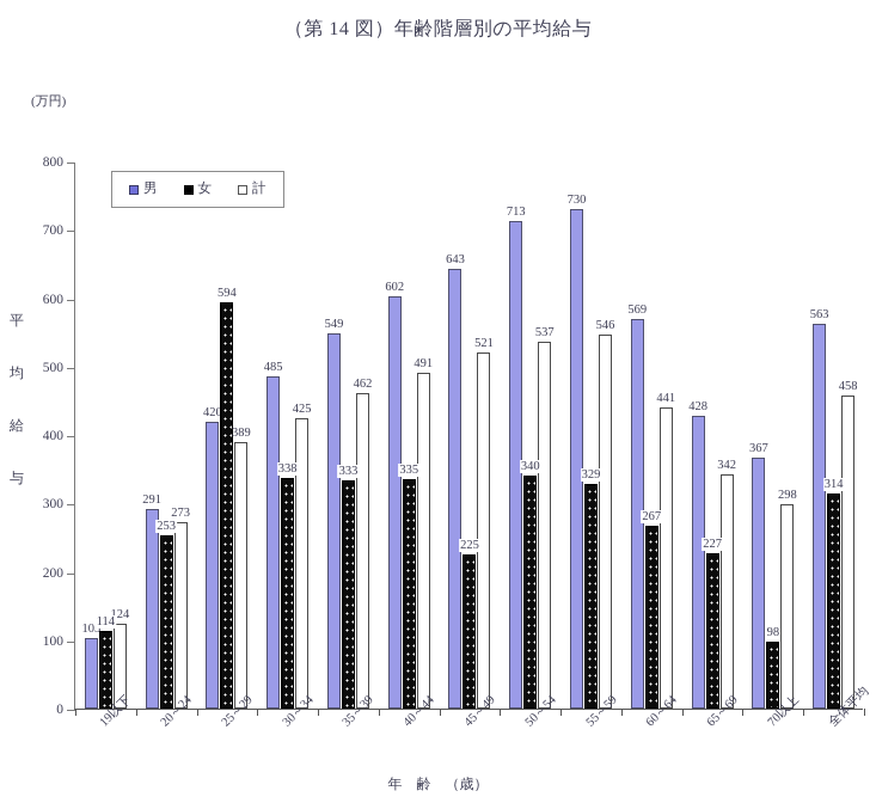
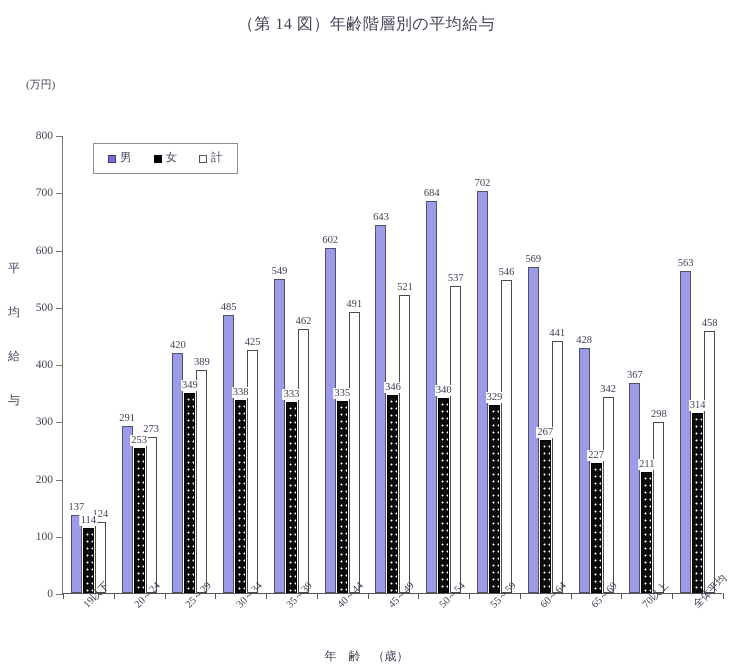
男/19以下: 103 -> 137
女/25～29: 594 -> 349
女/45～49: 225 -> 346
男/50～54: 713 -> 684
男/55～59: 730 -> 702
女/70以上: 98 -> 211
